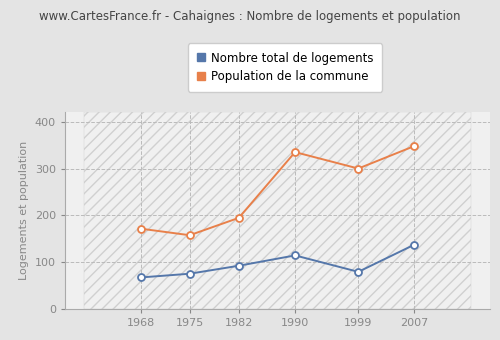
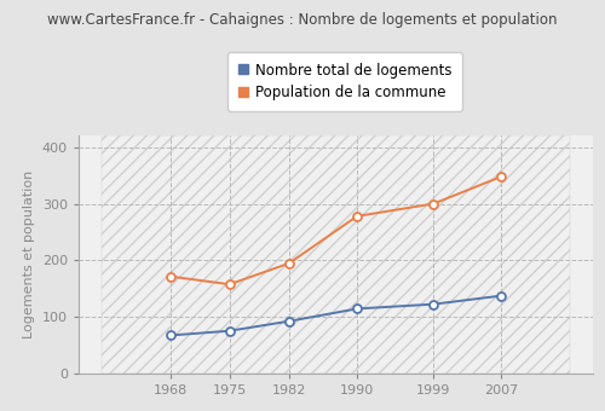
Population de la commune/1990: 335 -> 278
Nombre total de logements/1999: 80 -> 123
